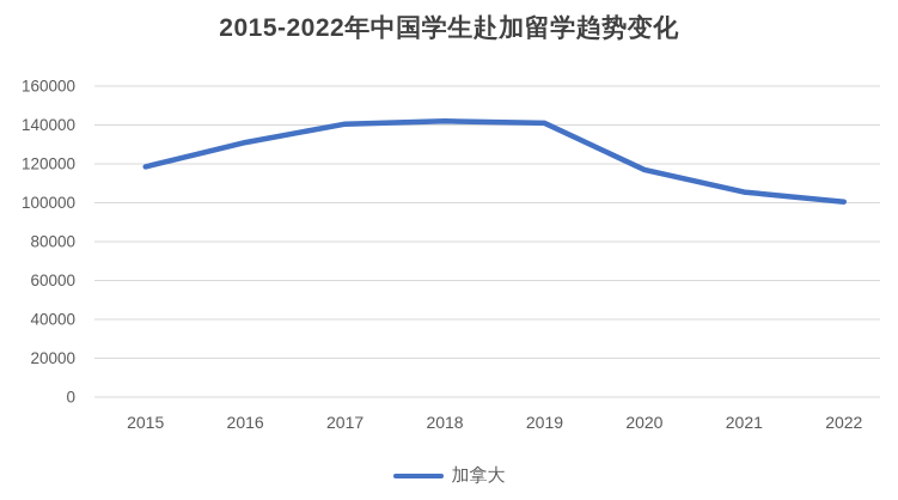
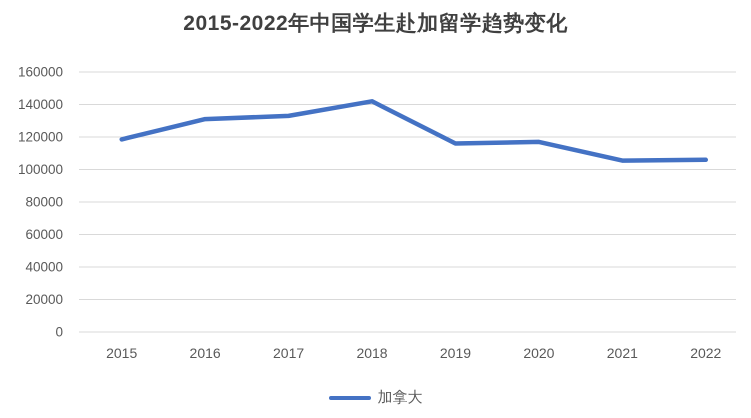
2017: 140000 -> 133000
2019: 141000 -> 116000
2022: 100000 -> 106000
